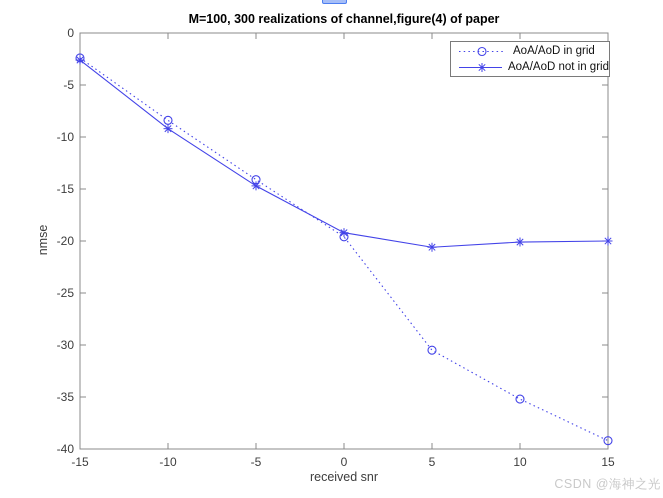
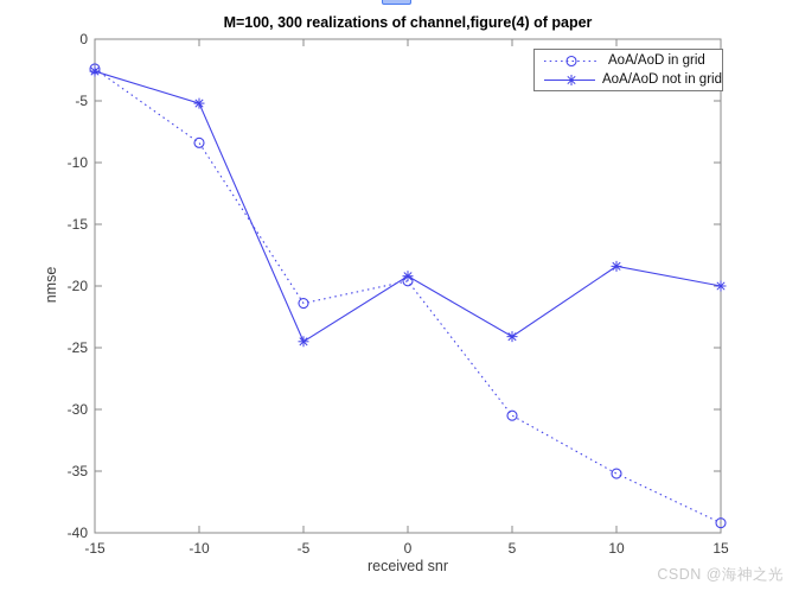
AoA/AoD not in grid/-10: -9.2 -> -5.2
AoA/AoD in grid/-5: -14.1 -> -21.4
AoA/AoD not in grid/-5: -14.7 -> -24.5
AoA/AoD not in grid/5: -20.6 -> -24.1
AoA/AoD not in grid/10: -20.1 -> -18.4
